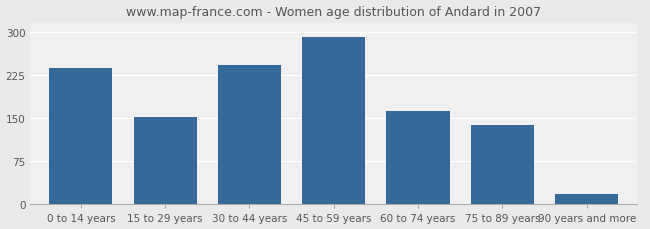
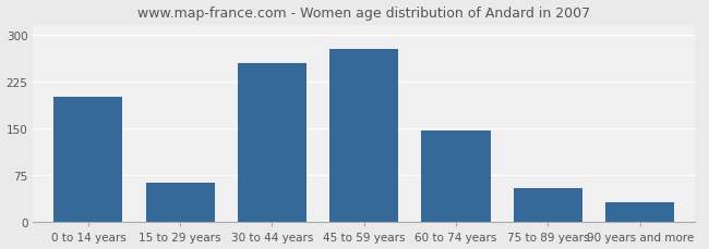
0 to 14 years: 237 -> 200
15 to 29 years: 152 -> 64
30 to 44 years: 242 -> 254
45 to 59 years: 291 -> 276
60 to 74 years: 162 -> 146
75 to 89 years: 138 -> 54
90 years and more: 18 -> 32
